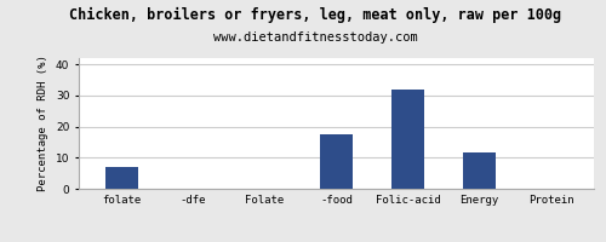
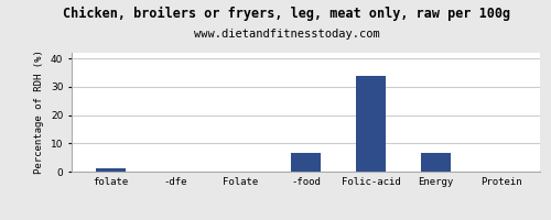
folate: 7.0 -> 1.0
-food: 17.5 -> 6.5
Folic-acid: 32.0 -> 34.0
Energy: 11.5 -> 6.5
